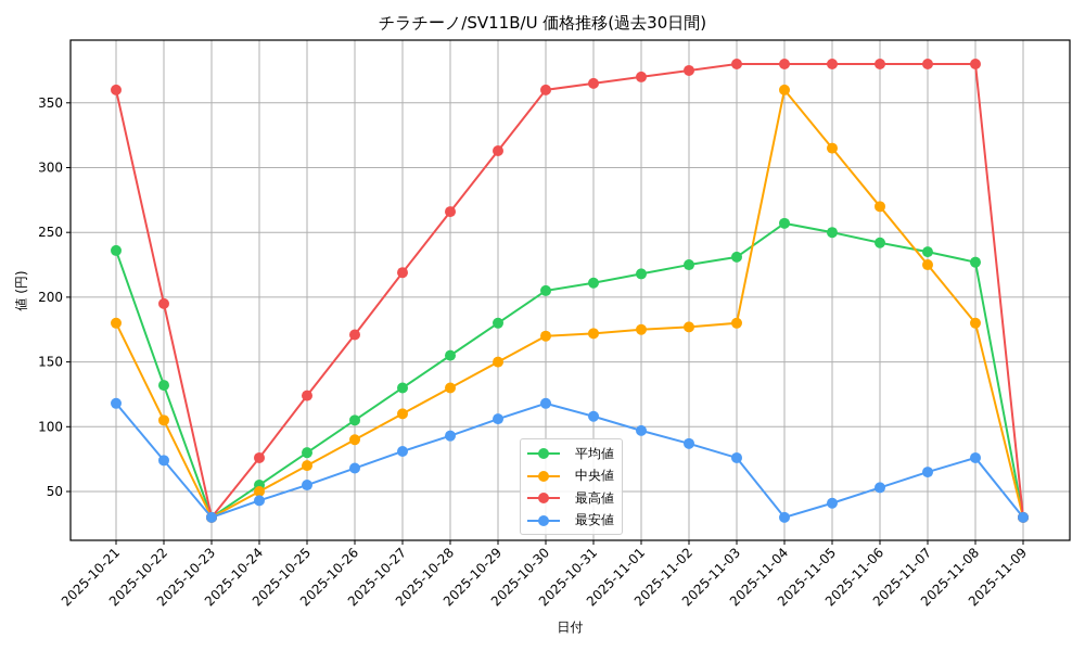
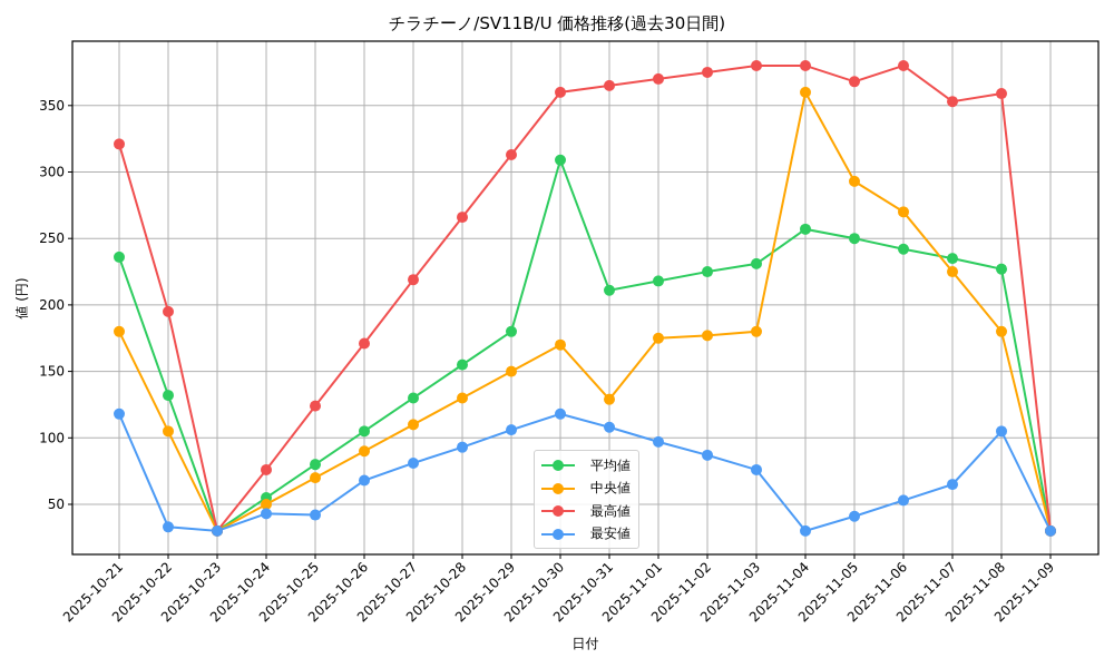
最高値/2025-10-21: 360 -> 321
最安値/2025-10-22: 74 -> 33
最安値/2025-10-25: 55 -> 42
平均値/2025-10-30: 205 -> 309
中央値/2025-10-31: 172 -> 129
中央値/2025-11-05: 315 -> 293
最高値/2025-11-05: 380 -> 368
最高値/2025-11-07: 380 -> 353
最高値/2025-11-08: 380 -> 359
最安値/2025-11-08: 76 -> 105
